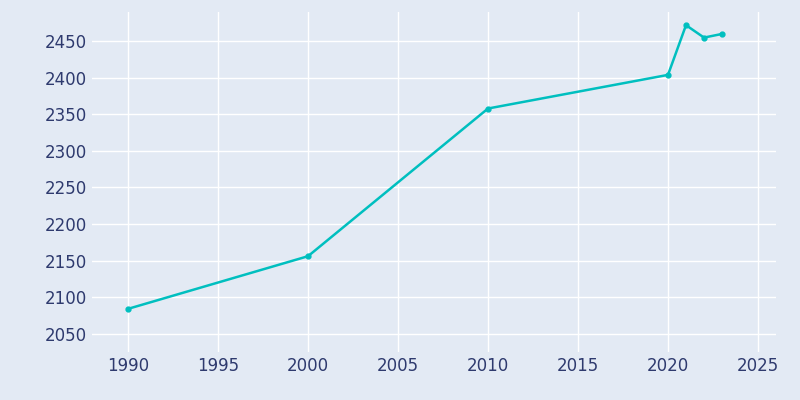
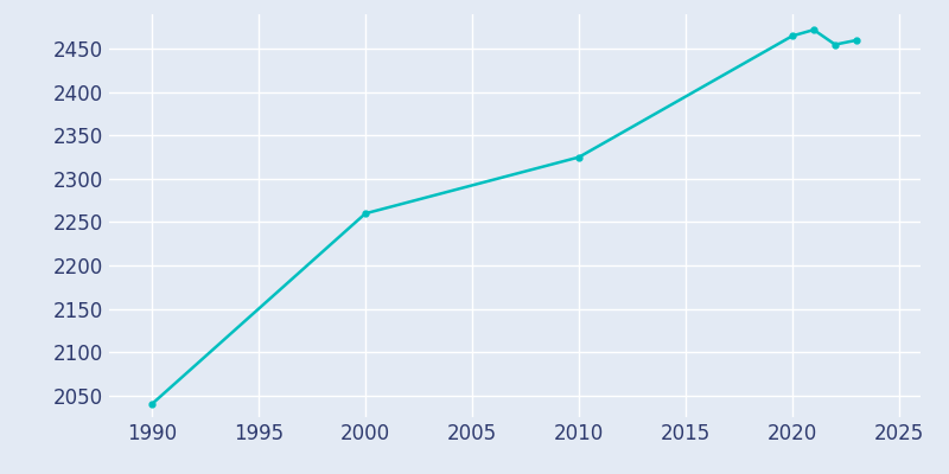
1990: 2084 -> 2040
2000: 2156 -> 2260
2010: 2358 -> 2325
2020: 2404 -> 2465
